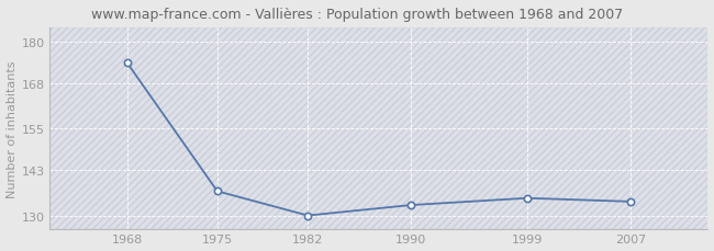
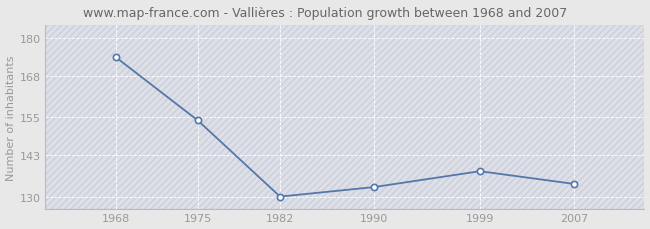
1975: 137 -> 154
1999: 135 -> 138
